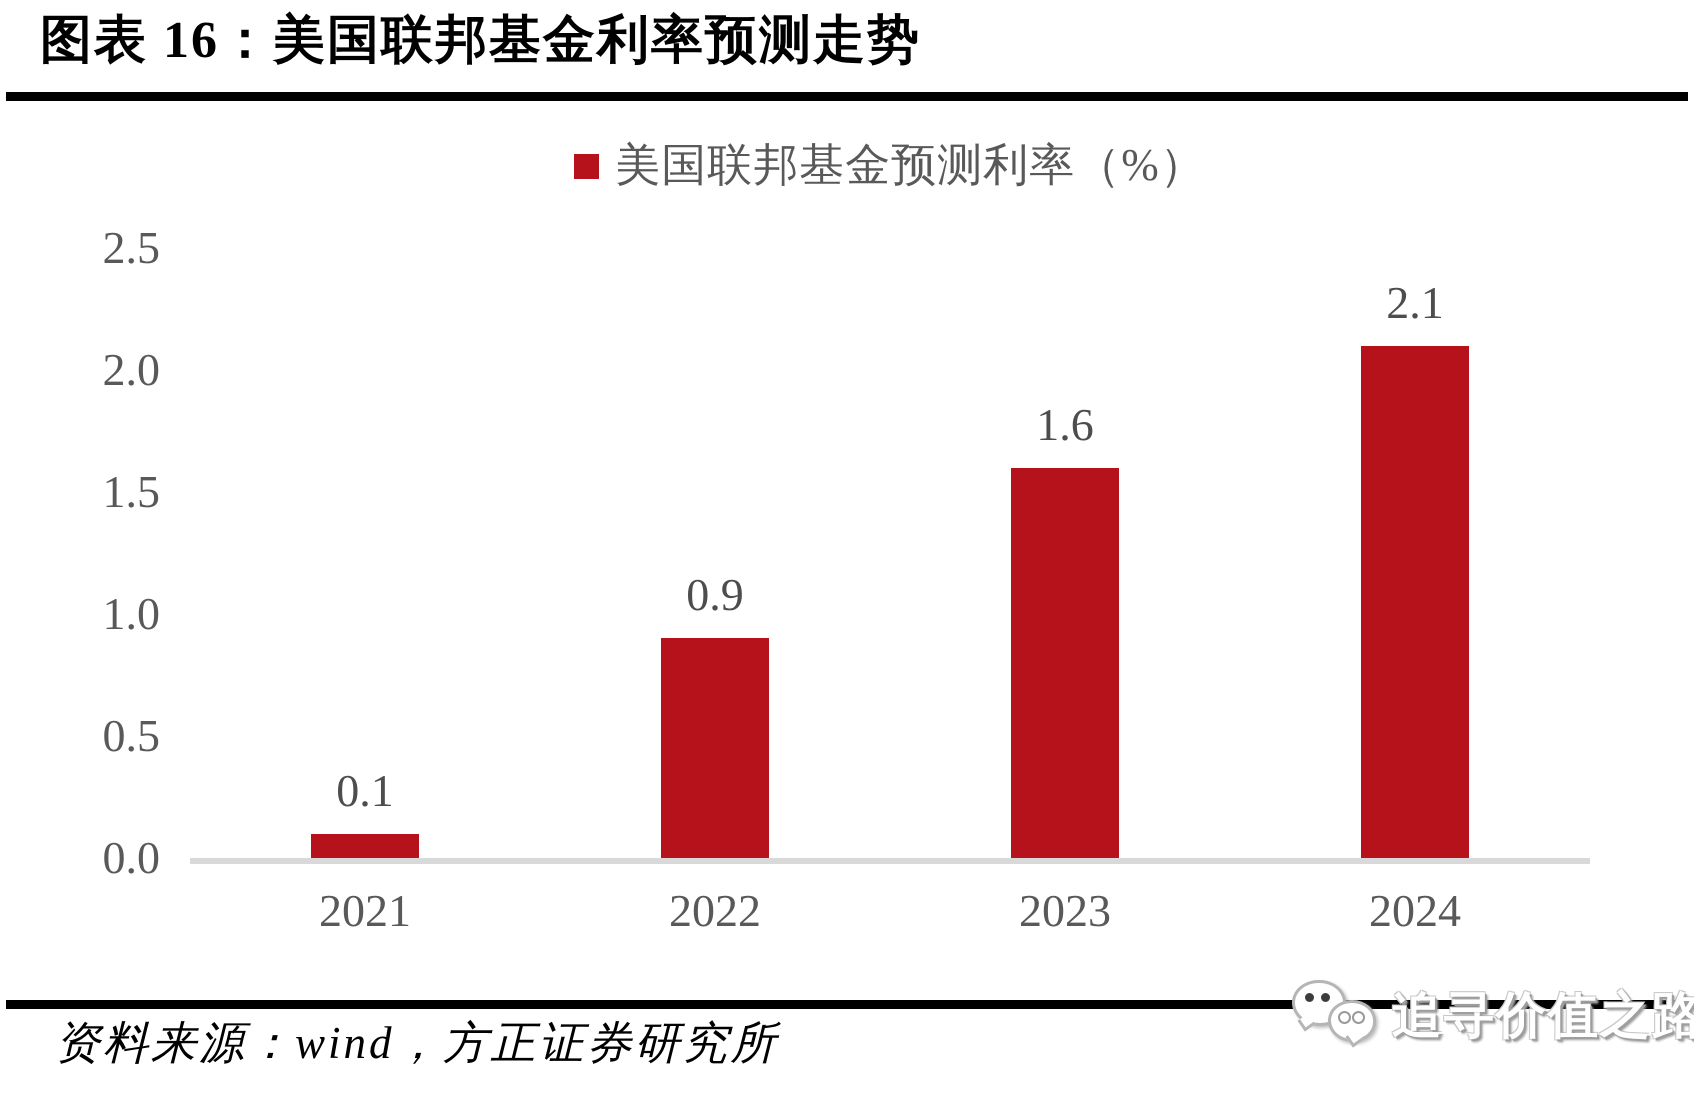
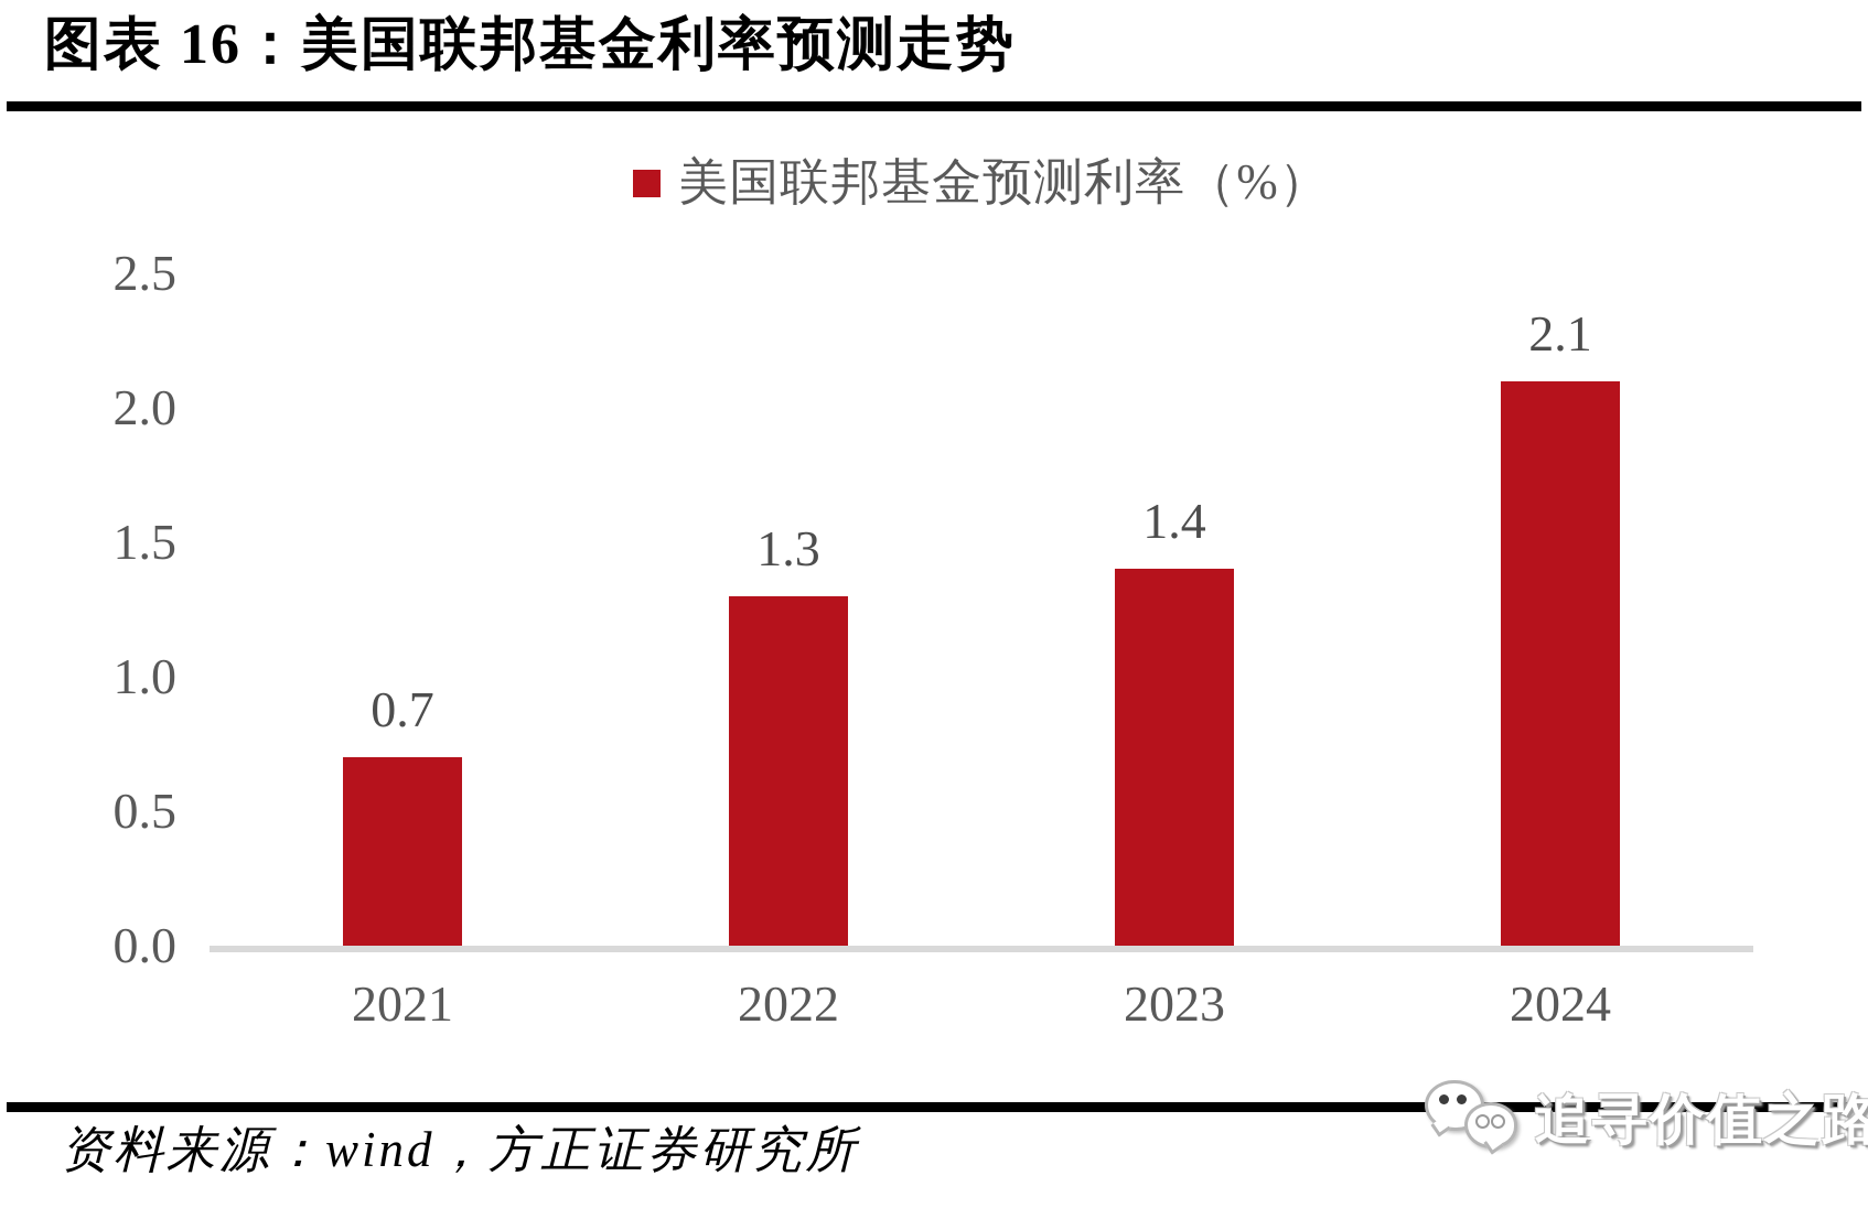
2021: 0.1 -> 0.7
2022: 0.9 -> 1.3
2023: 1.6 -> 1.4
